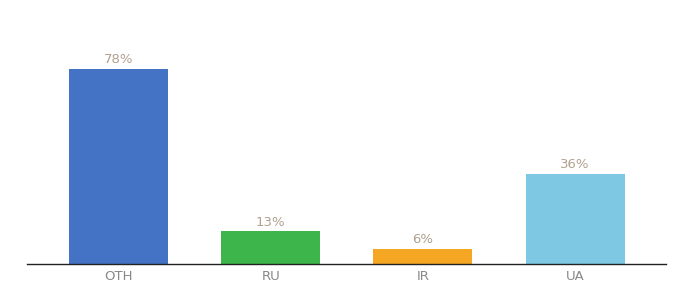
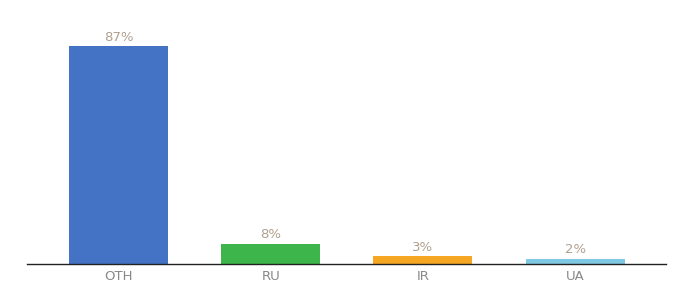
OTH: 78% -> 87%
RU: 13% -> 8%
IR: 6% -> 3%
UA: 36% -> 2%
